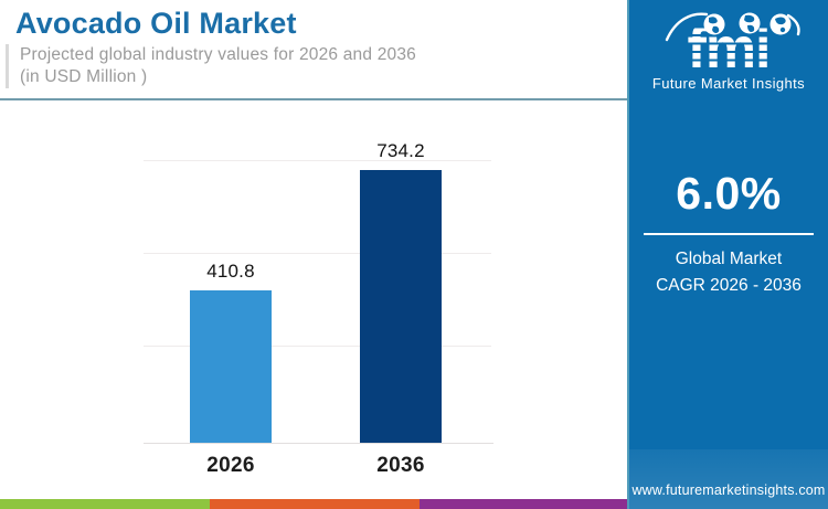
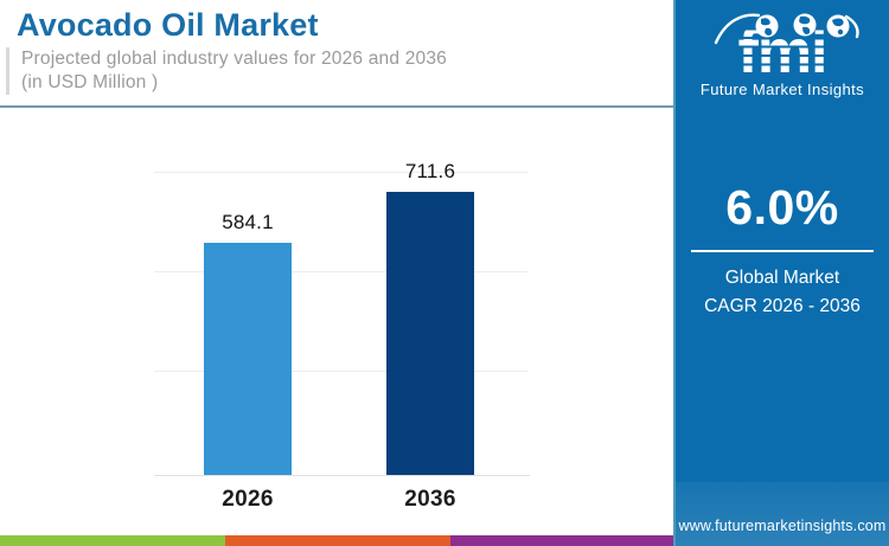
2026: 410.8 -> 584.1
2036: 734.2 -> 711.6
